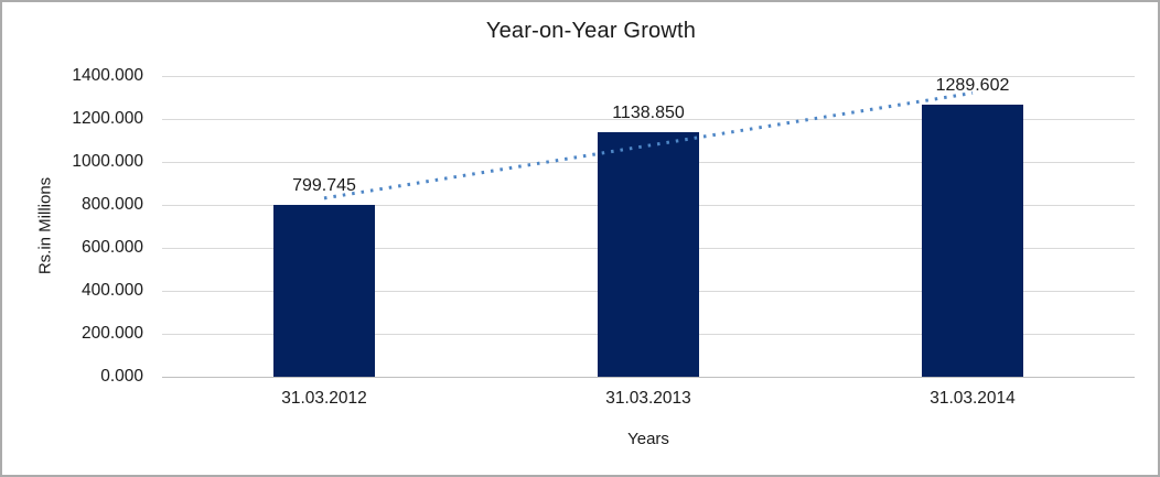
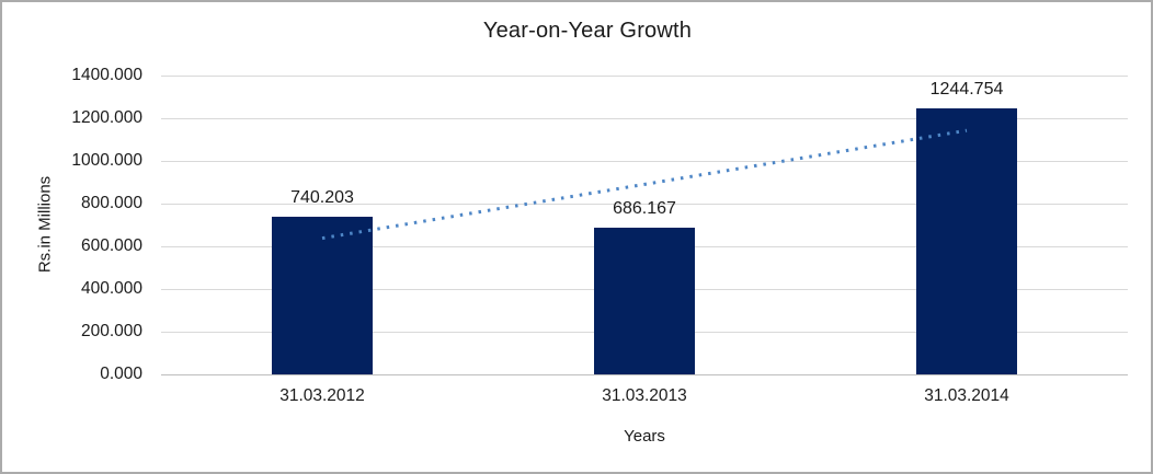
31.03.2012: 799.745 -> 740.203
31.03.2013: 1138.850 -> 686.167
31.03.2014: 1289.602 -> 1244.754
